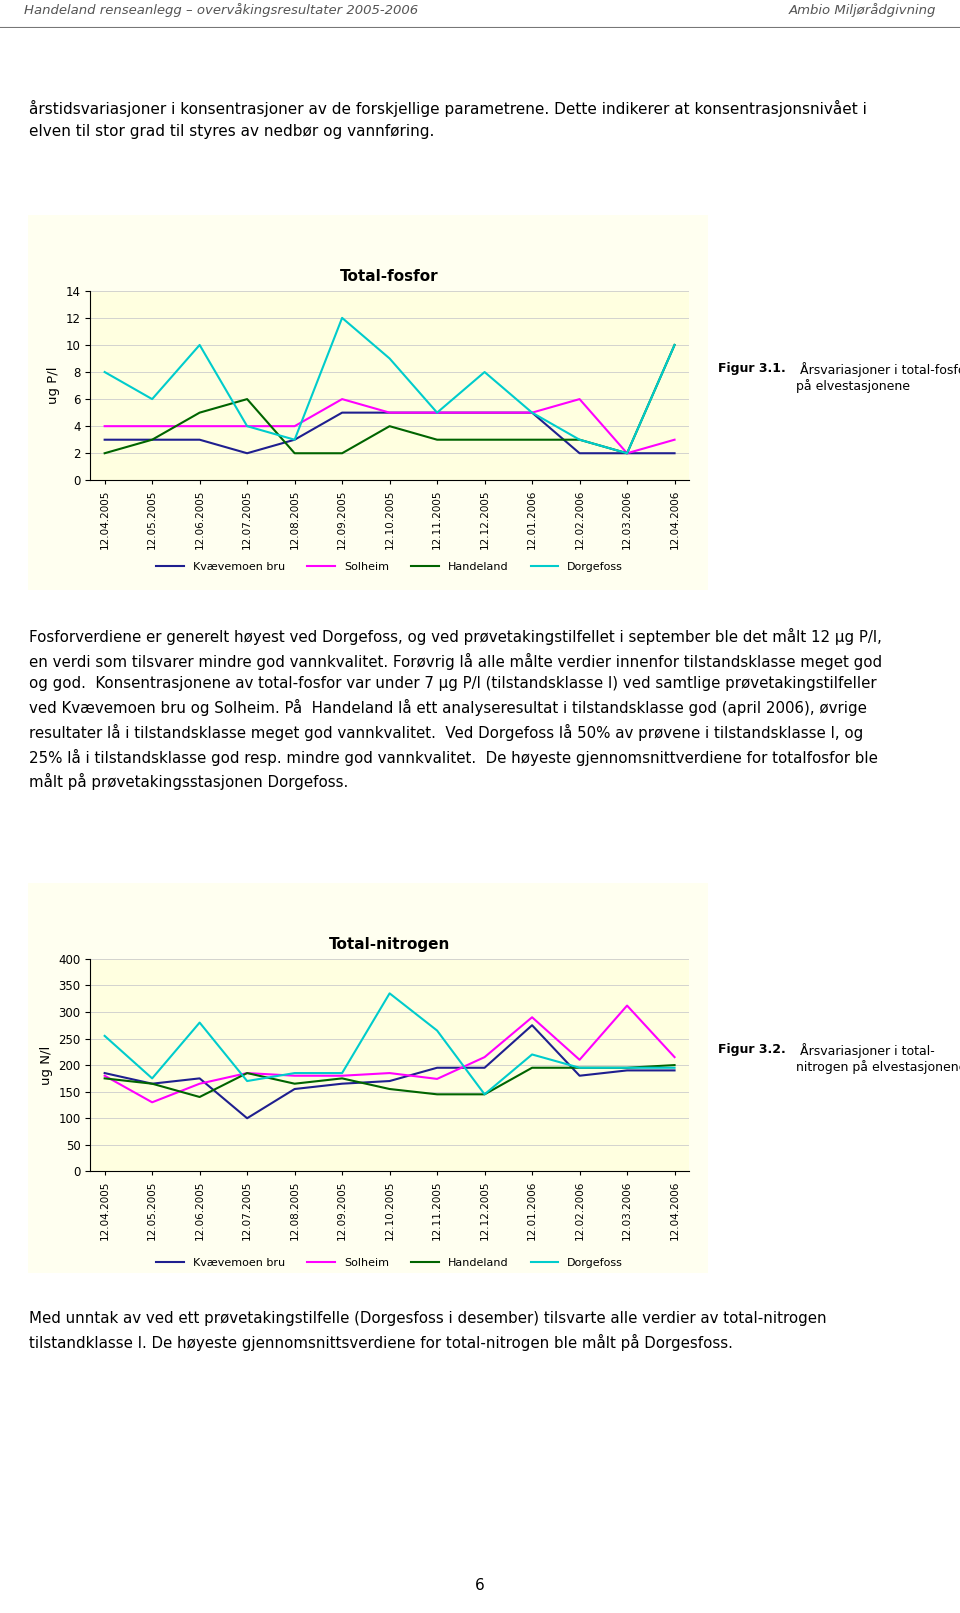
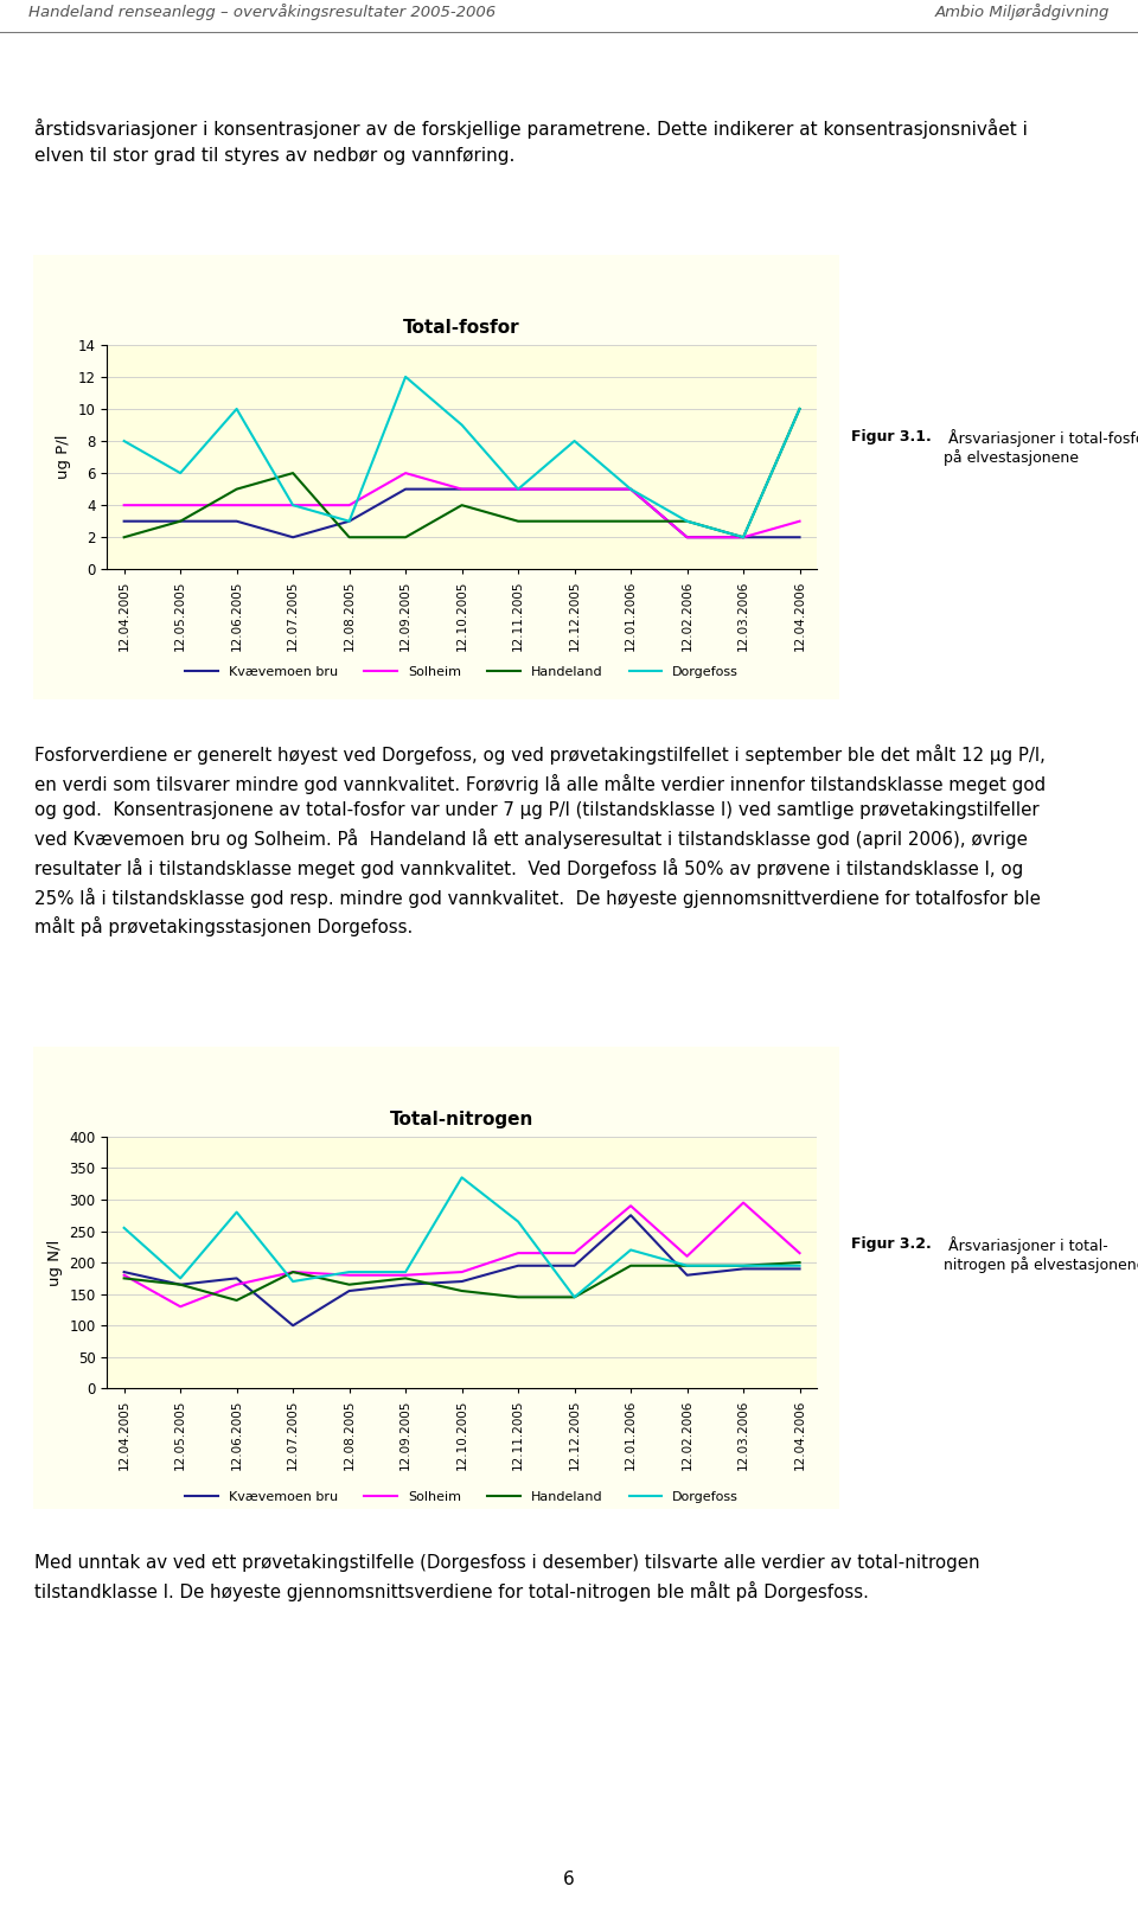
Total-fosfor/Solheim/12.02.2006: 6 -> 2
Total-nitrogen/Solheim/12.11.2005: 174 -> 215
Total-nitrogen/Solheim/12.03.2006: 312 -> 295
